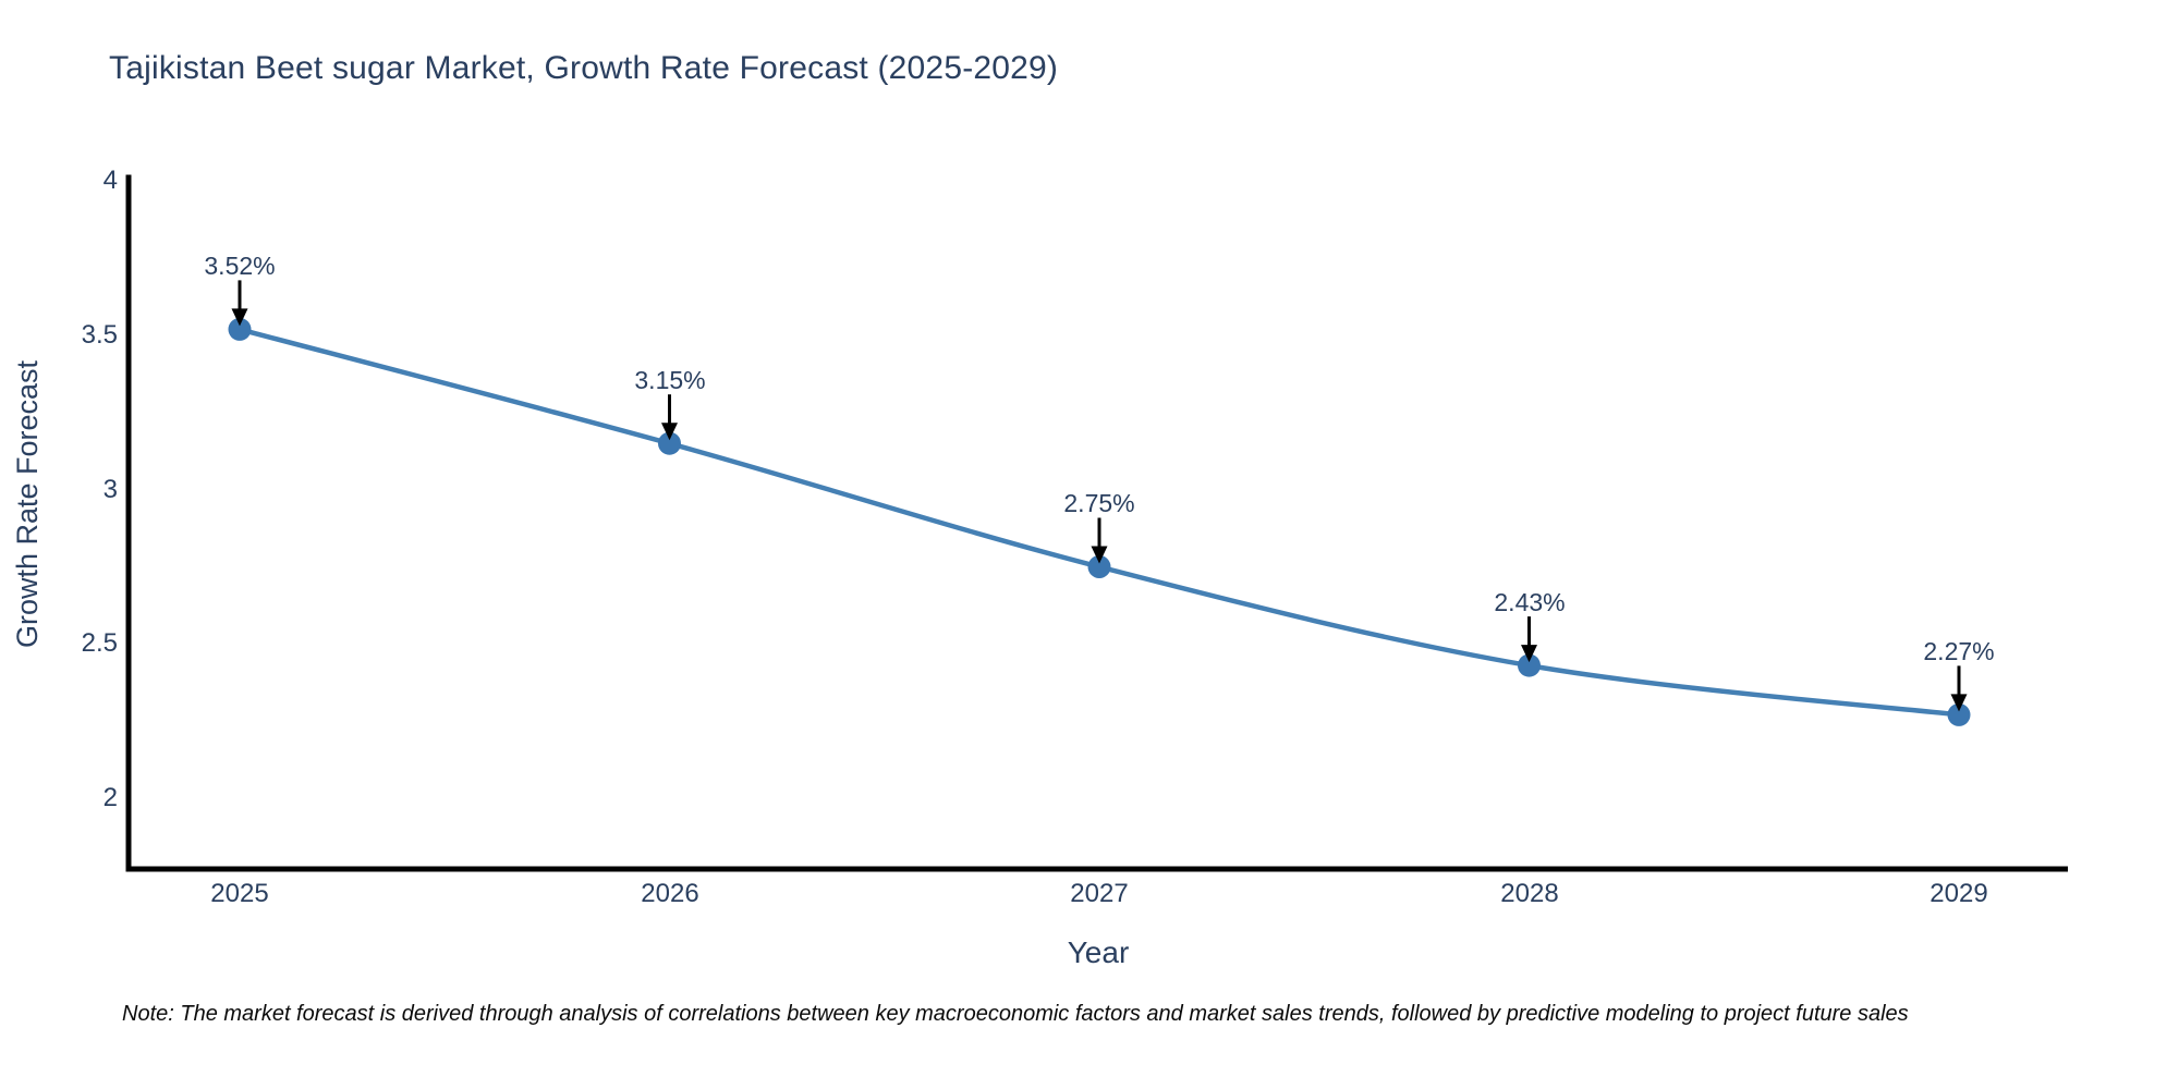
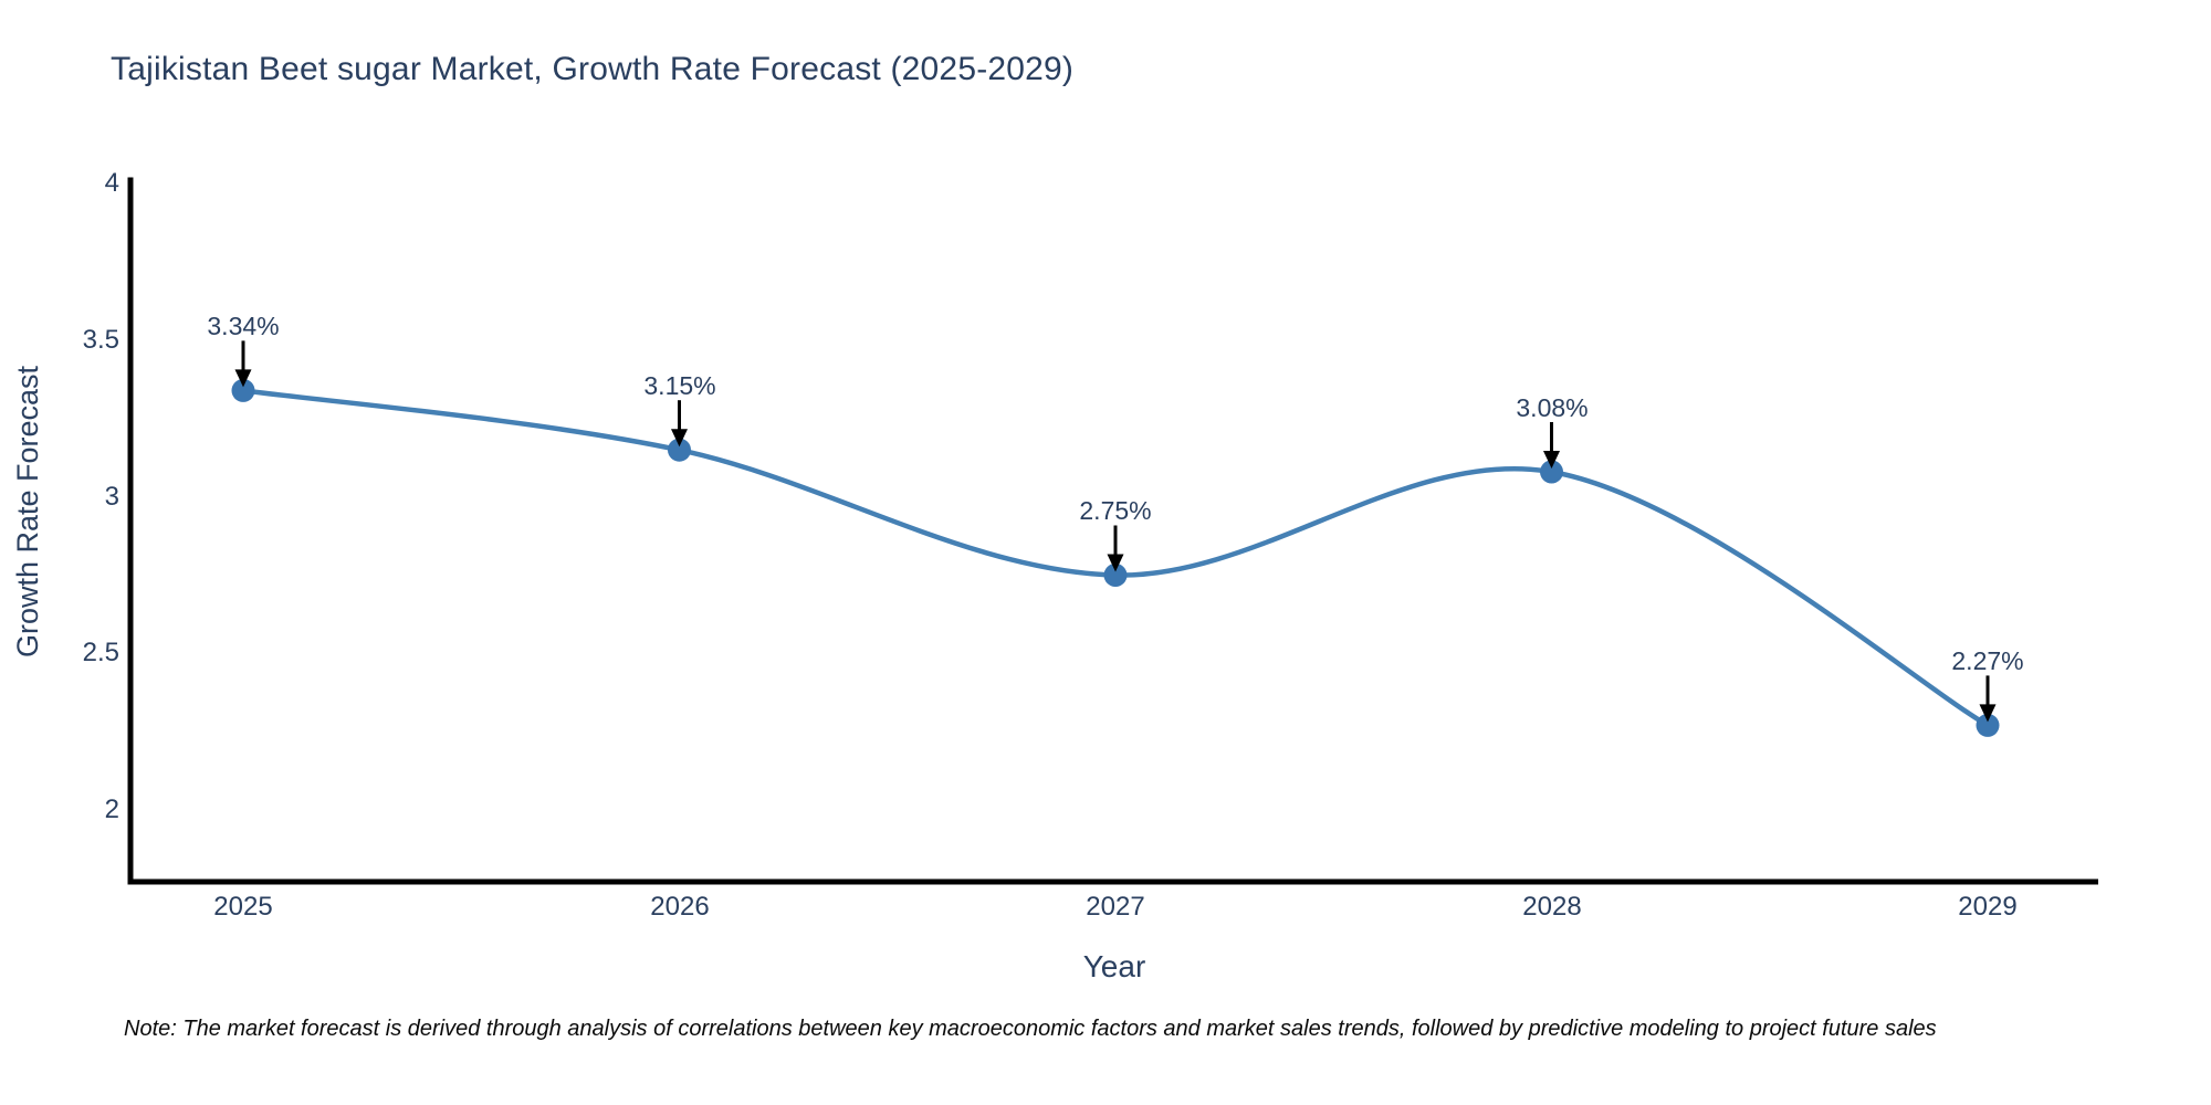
2025: 3.52% -> 3.34%
2028: 2.43% -> 3.08%
